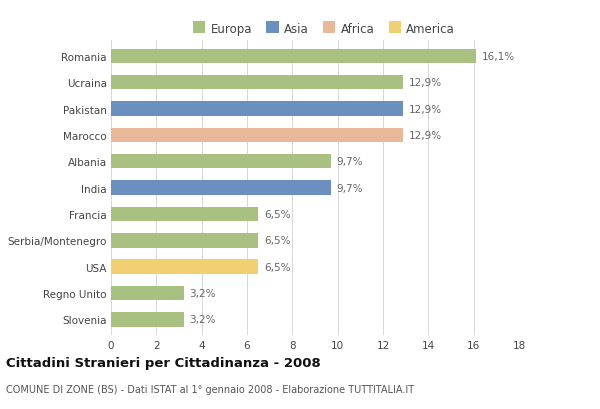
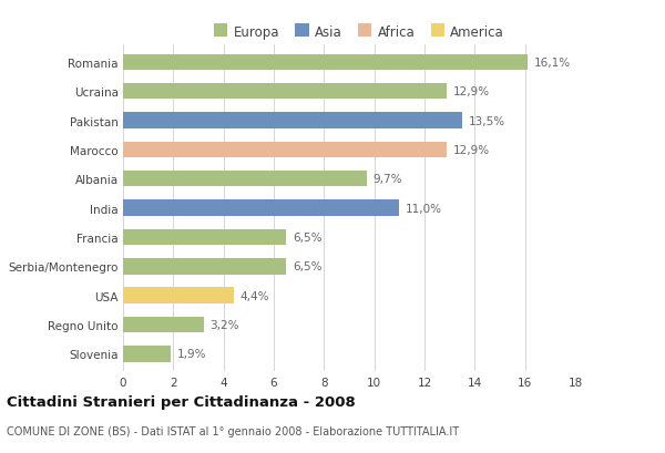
Pakistan: 12,9% -> 13,5%
India: 9,7% -> 11,0%
USA: 6,5% -> 4,4%
Slovenia: 3,2% -> 1,9%
